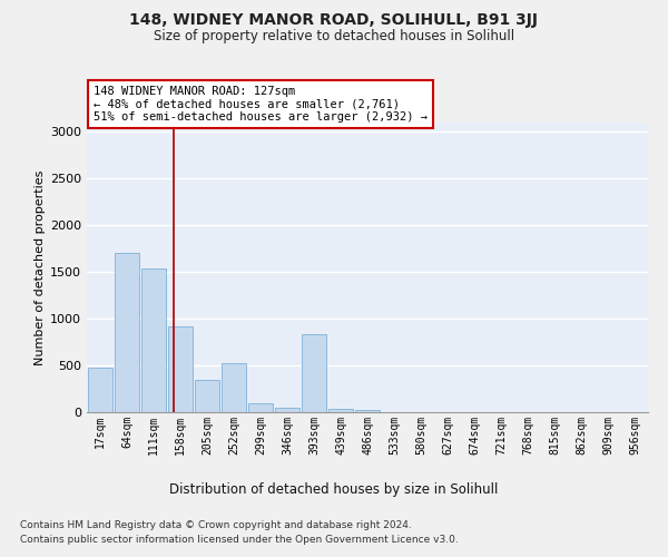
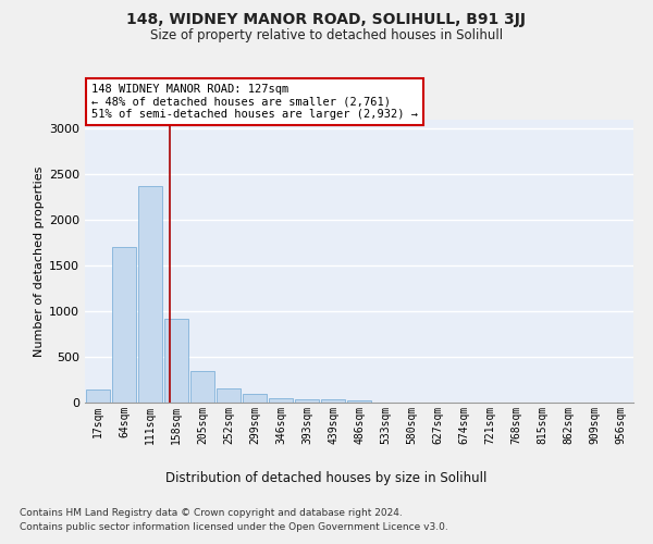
17sqm: 480 -> 140
111sqm: 1540 -> 2370
252sqm: 520 -> 160
393sqm: 840 -> 40
